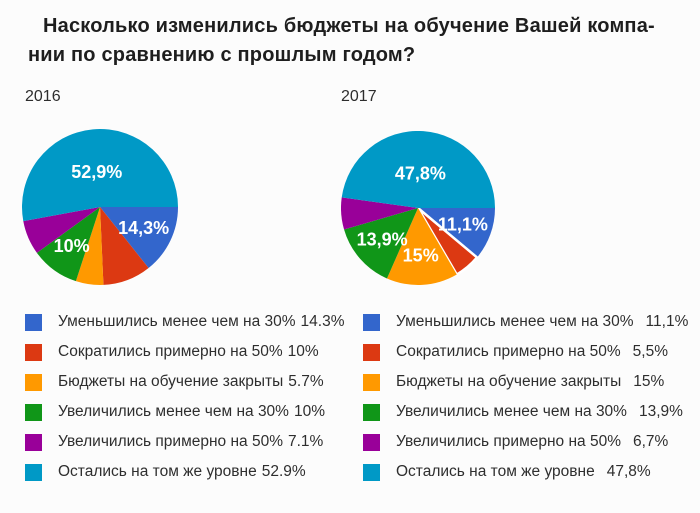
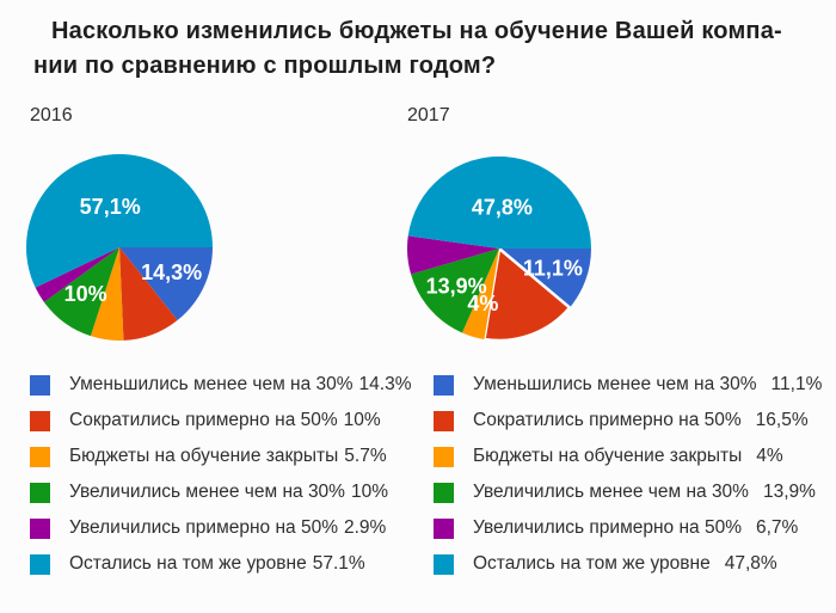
2016/Увеличились примерно на 50%: 7.1% -> 2.9%
2016/Остались на том же уровне: 52.9% -> 57.1%
2017/Сократились примерно на 50%: 5,5% -> 16,5%
2017/Бюджеты на обучение закрыты: 15% -> 4%
